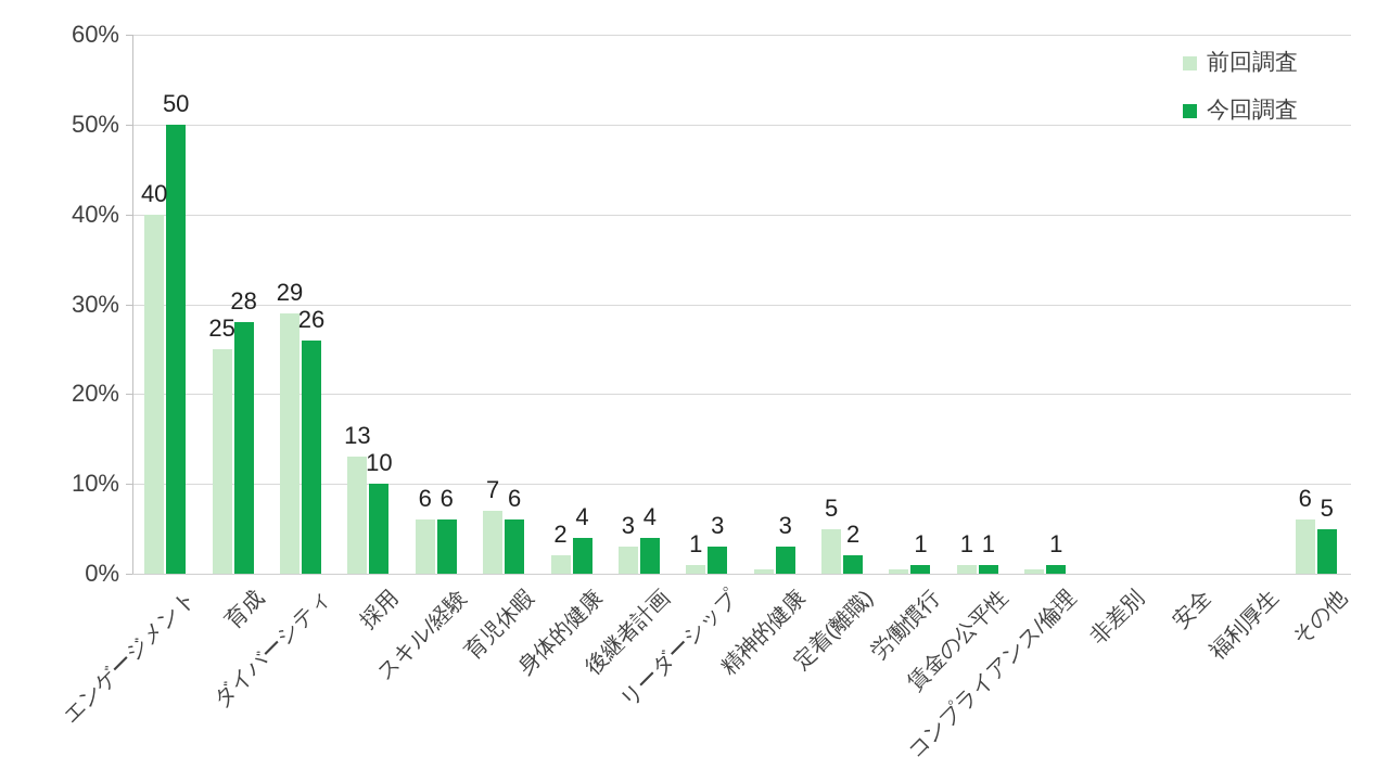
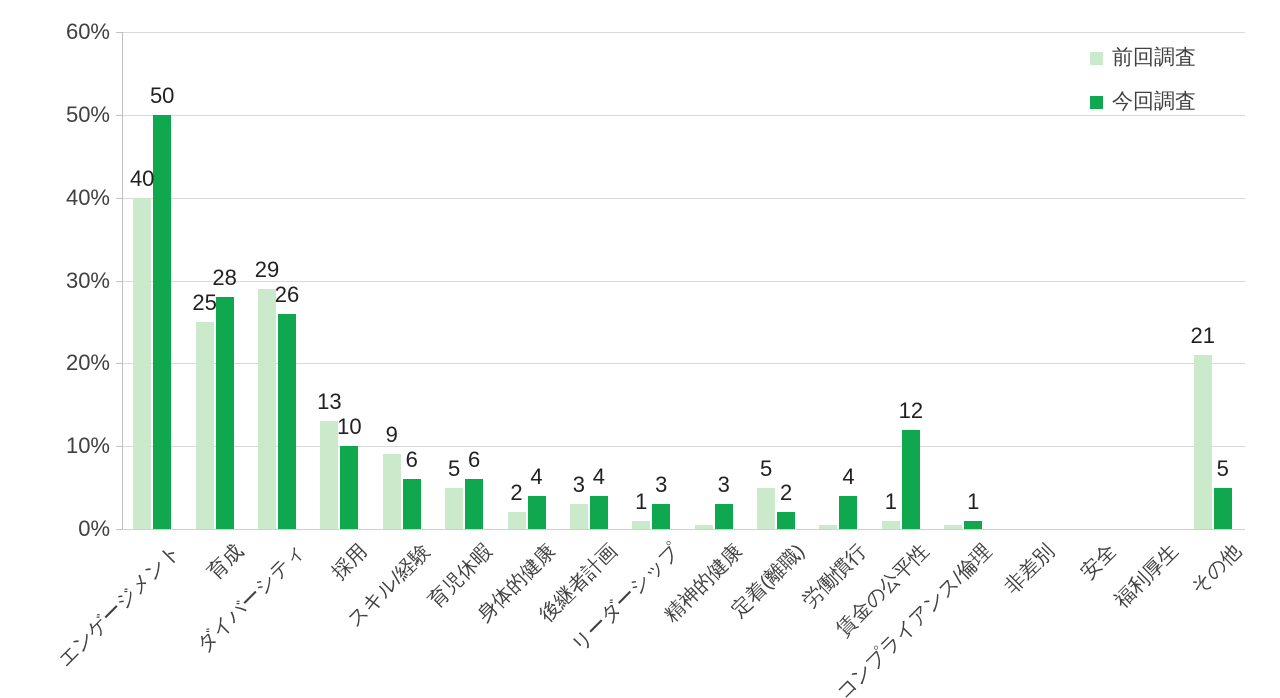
前回調査/スキル/経験: 6 -> 9
前回調査/育児休暇: 7 -> 5
今回調査/労働慣行: 1 -> 4
今回調査/賃金の公平性: 1 -> 12
前回調査/その他: 6 -> 21
